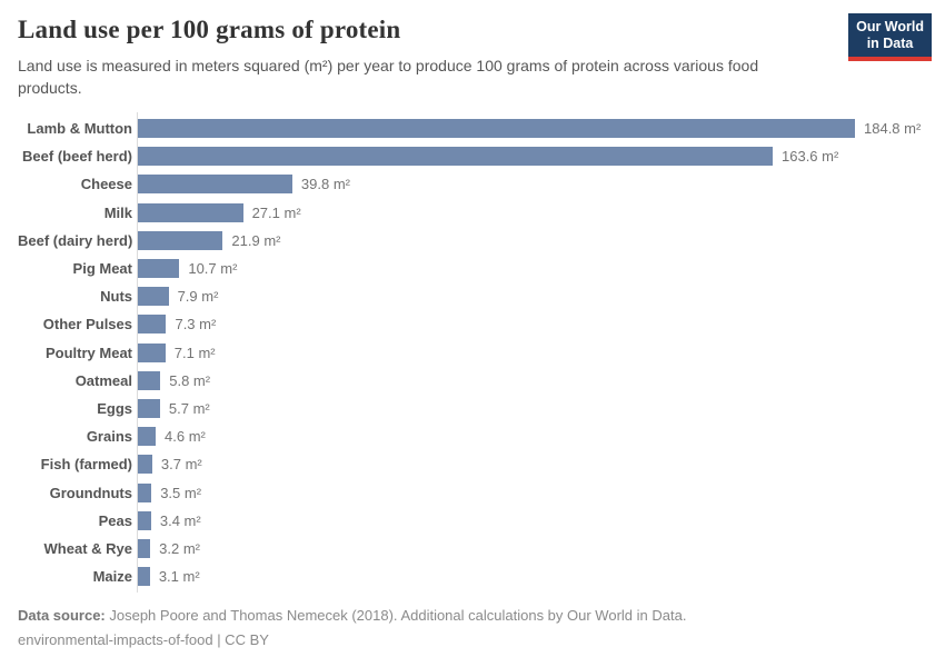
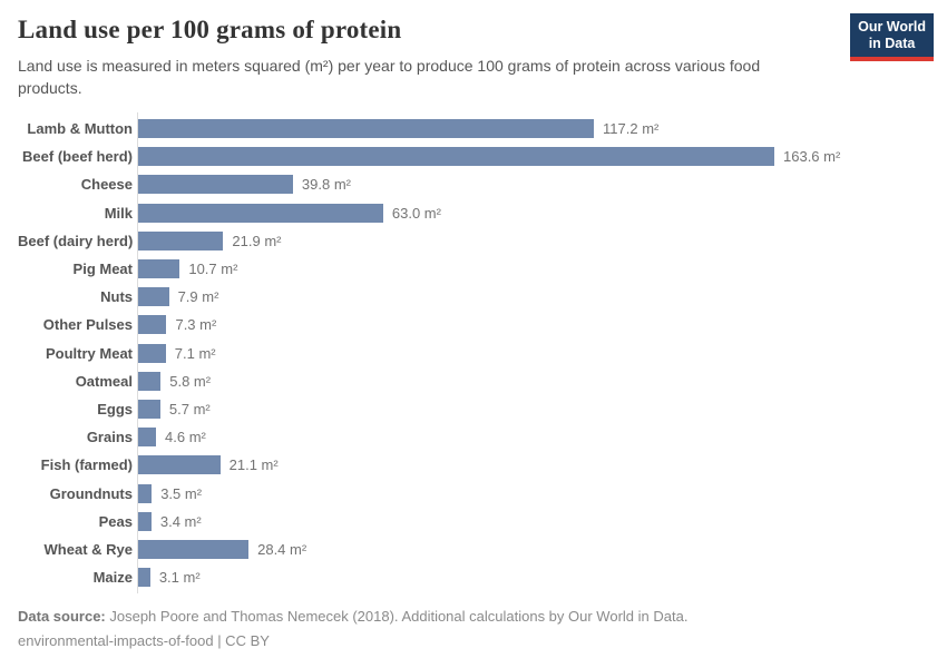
Lamb & Mutton: 184.8 -> 117.2
Milk: 27.1 -> 63.0
Fish (farmed): 3.7 -> 21.1
Wheat & Rye: 3.2 -> 28.4
